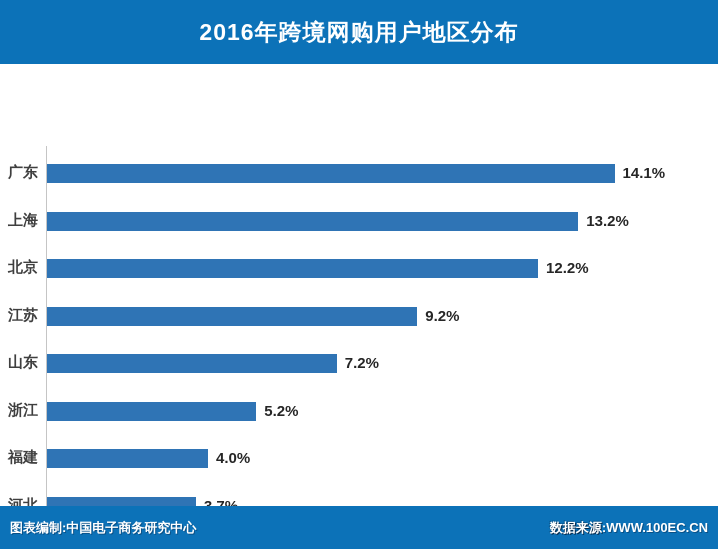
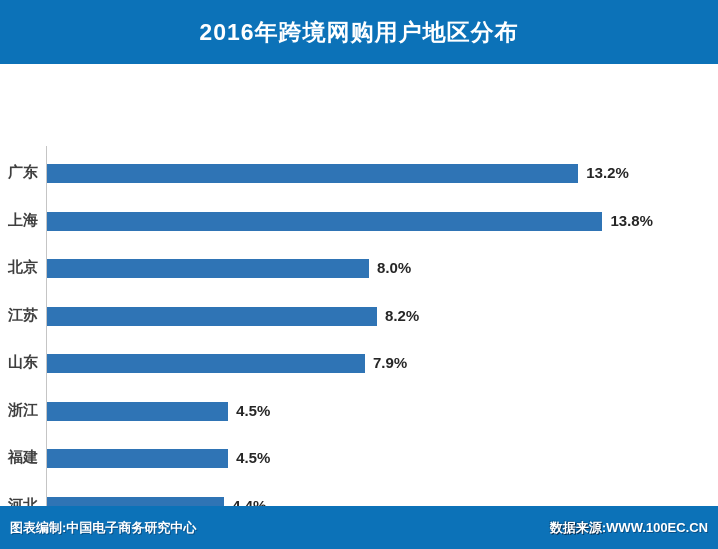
广东: 14.1% -> 13.2%
上海: 13.2% -> 13.8%
北京: 12.2% -> 8.0%
江苏: 9.2% -> 8.2%
山东: 7.2% -> 7.9%
浙江: 5.2% -> 4.5%
福建: 4.0% -> 4.5%
河北: 3.7% -> 4.4%
